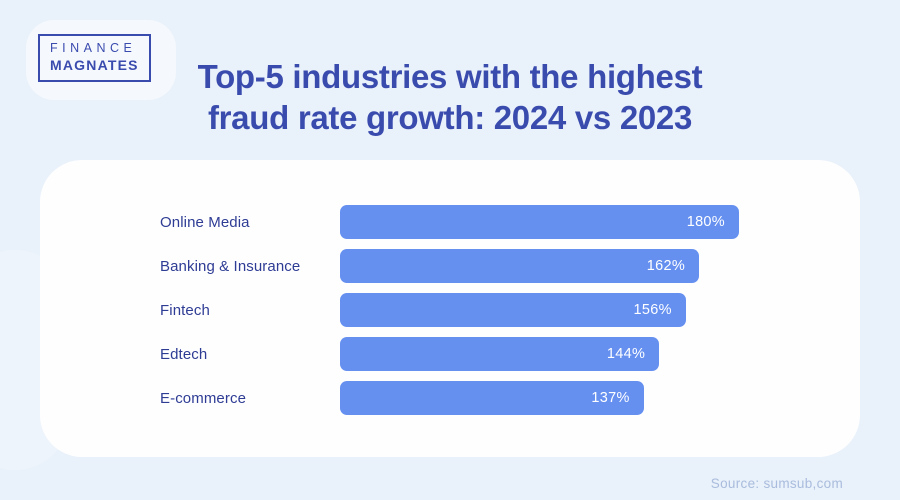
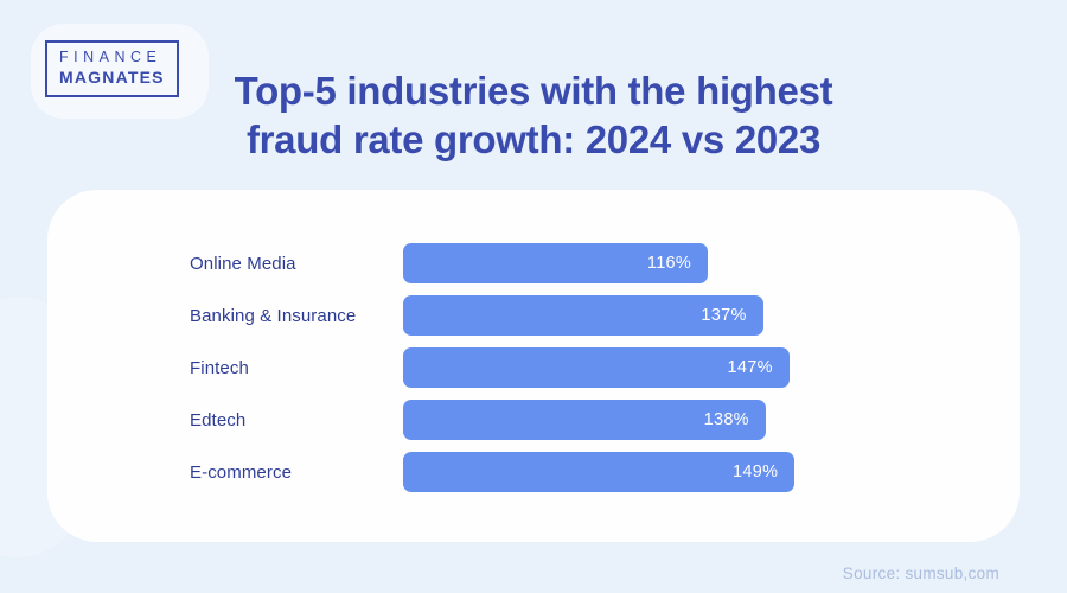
Online Media: 180% -> 116%
Banking & Insurance: 162% -> 137%
Fintech: 156% -> 147%
Edtech: 144% -> 138%
E-commerce: 137% -> 149%
